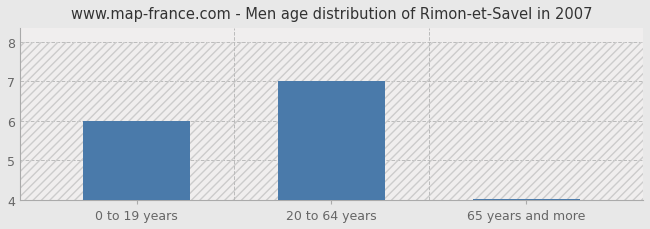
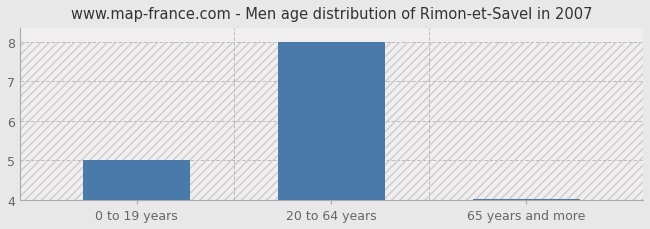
0 to 19 years: 6.00 -> 5.00
20 to 64 years: 7.00 -> 8.00
